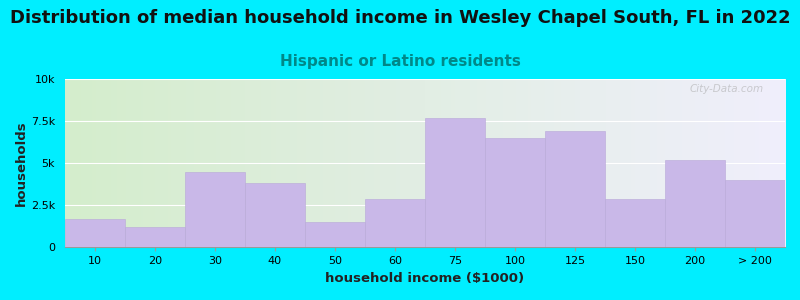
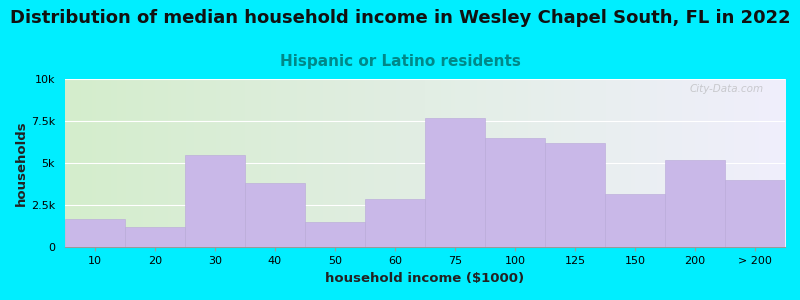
30: 4.5k -> 5.5k
125: 6.9k -> 6.2k
150: 2.9k -> 3.2k
